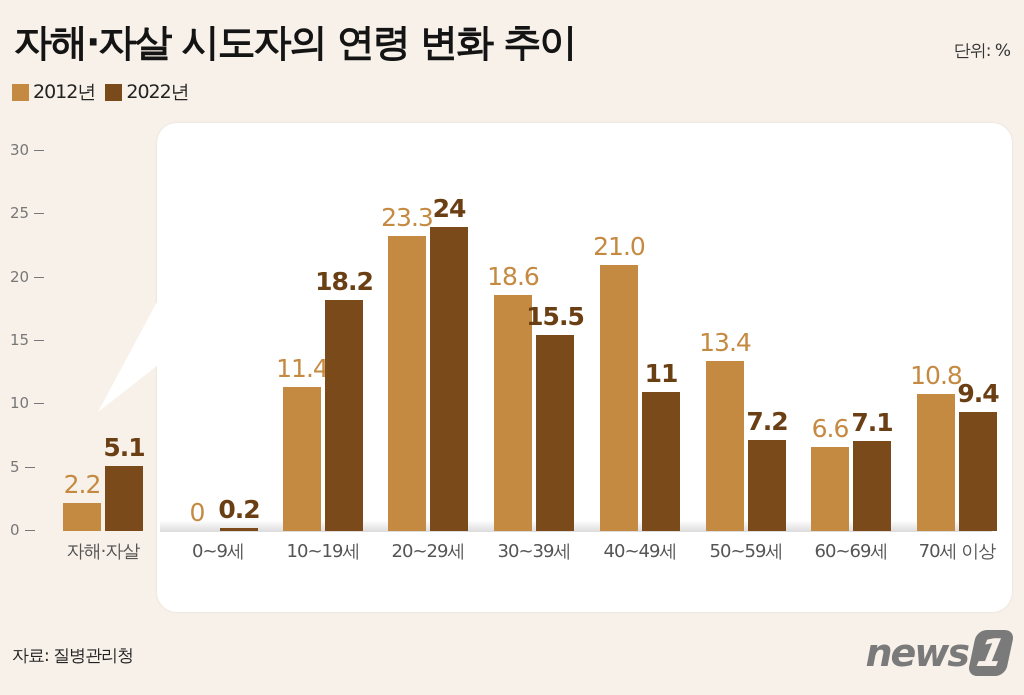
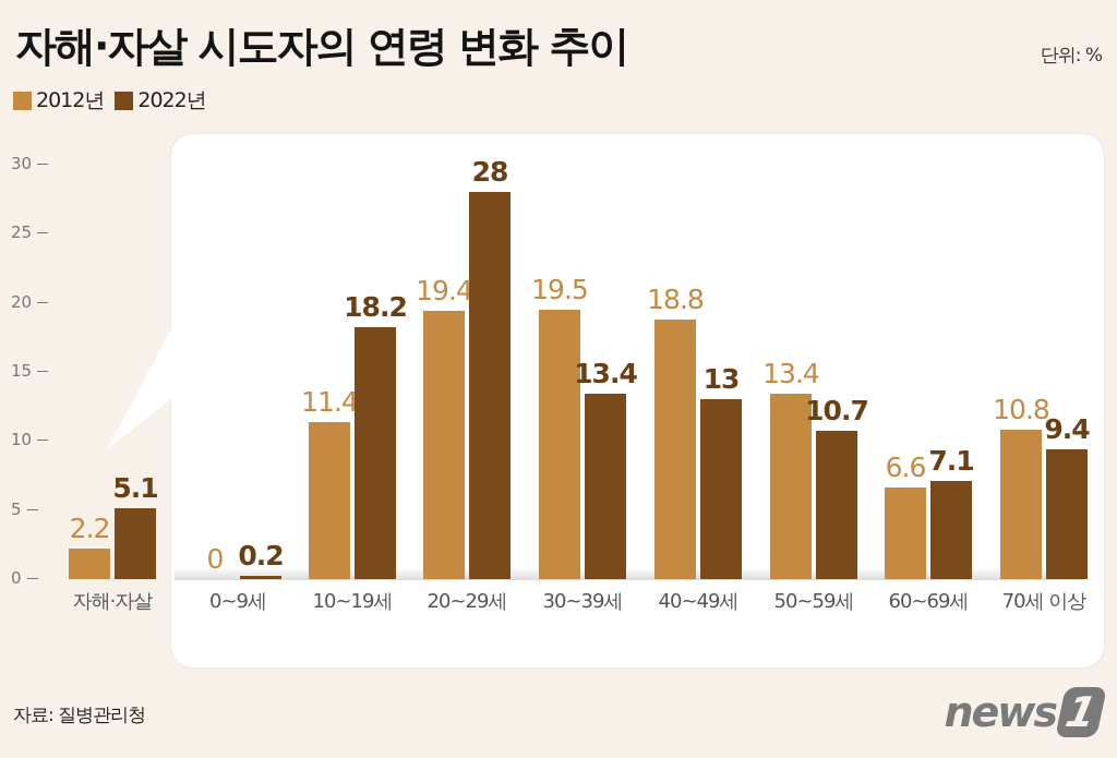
2012년/20~29세: 23.3 -> 19.4
2022년/20~29세: 24 -> 28
2012년/30~39세: 18.6 -> 19.5
2022년/30~39세: 15.5 -> 13.4
2012년/40~49세: 21.0 -> 18.8
2022년/40~49세: 11 -> 13
2022년/50~59세: 7.2 -> 10.7
